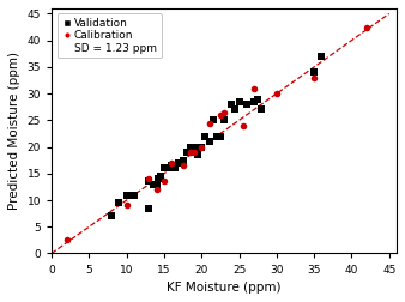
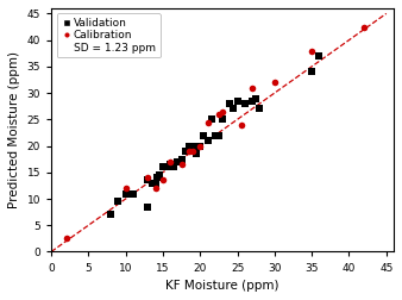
Calibration/10: 9.0 -> 12.0
Calibration/30: 30.0 -> 32.0
Calibration/35: 33.0 -> 38.0
